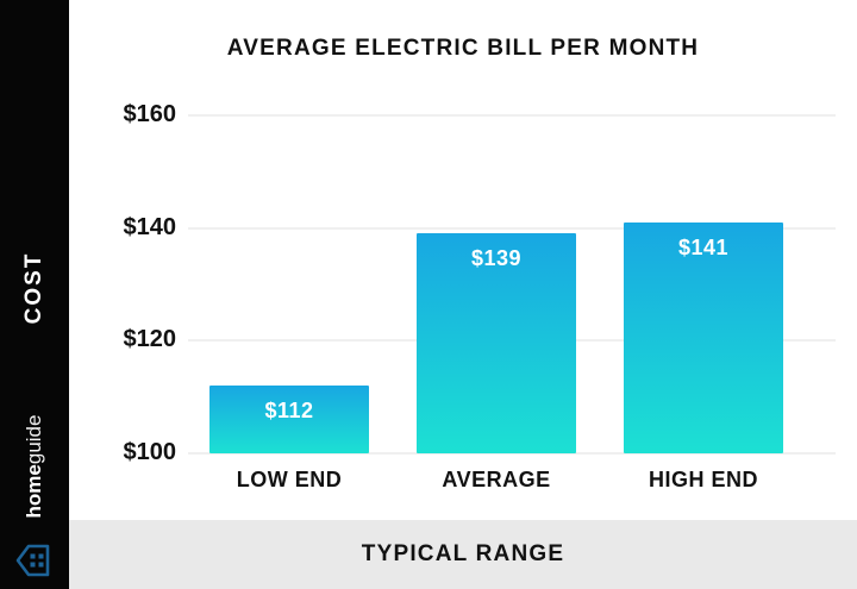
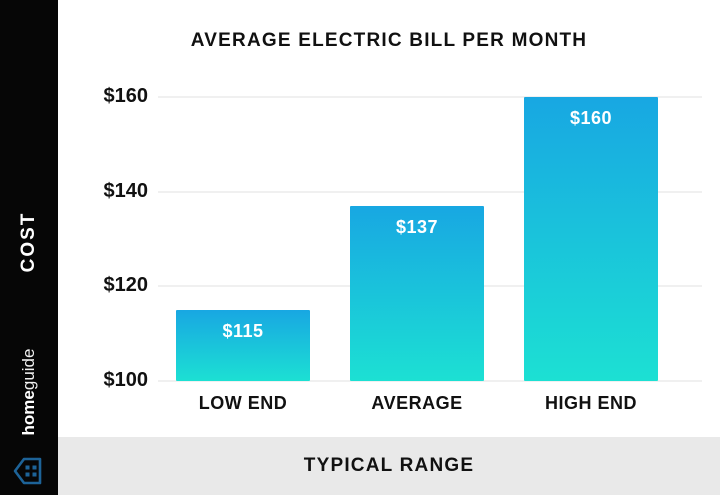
LOW END: $112 -> $115
AVERAGE: $139 -> $137
HIGH END: $141 -> $160
